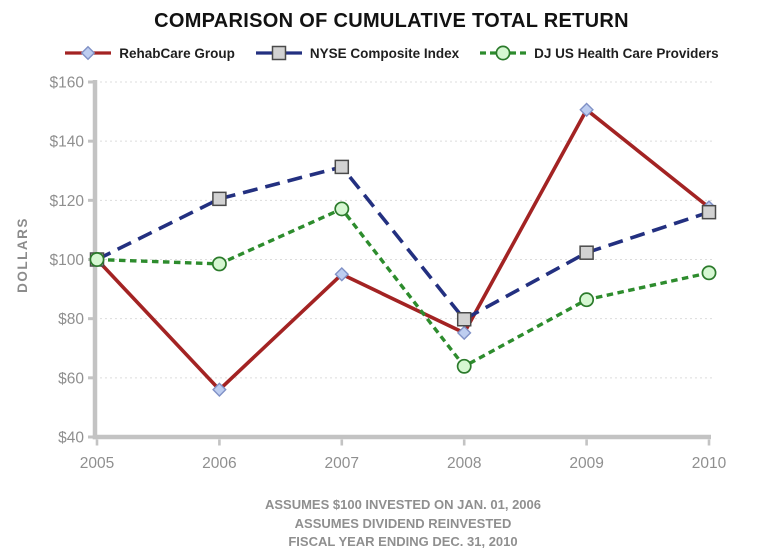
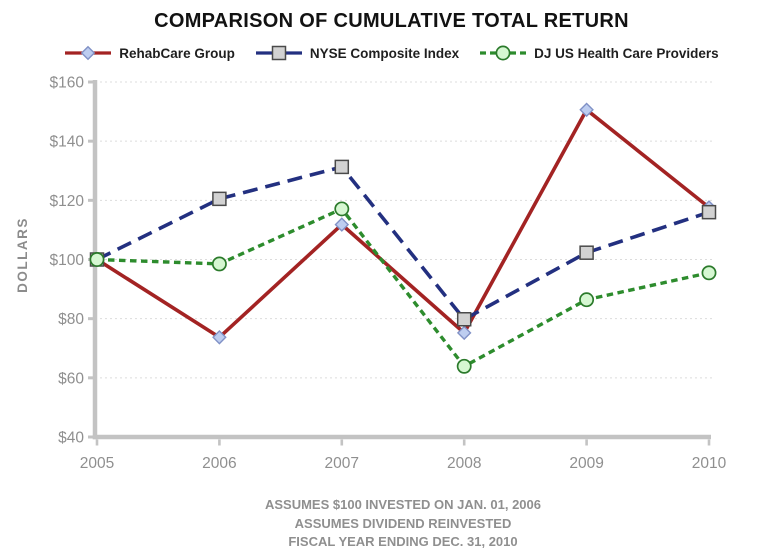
RehabCare Group/2006: $56 -> $74
RehabCare Group/2007: $95 -> $112
